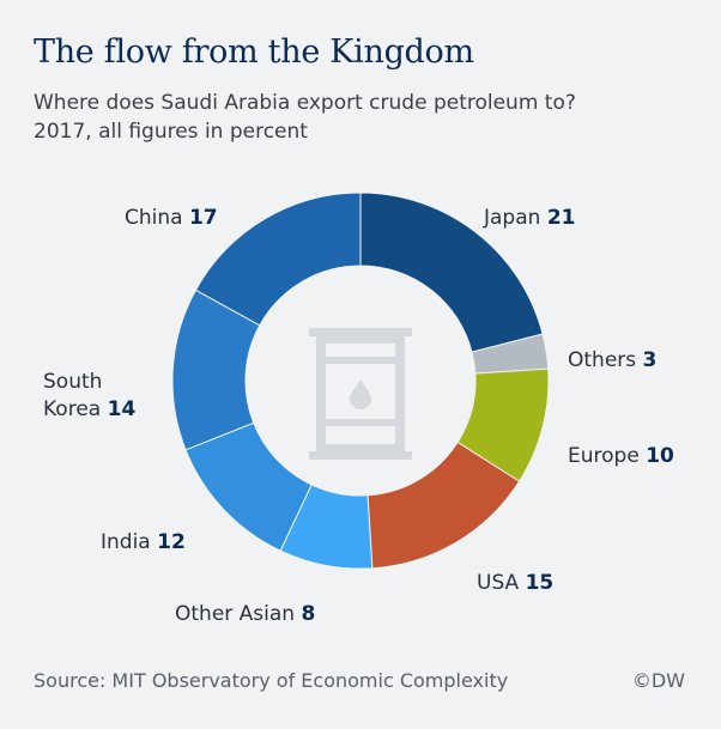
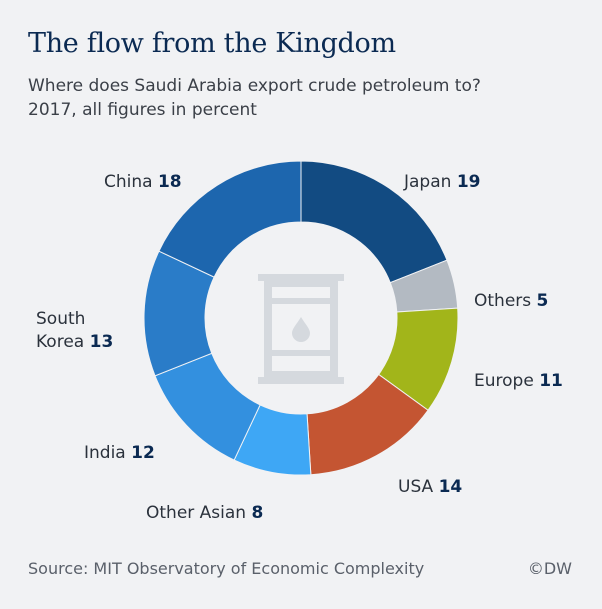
Japan: 21 -> 19
Others: 3 -> 5
Europe: 10 -> 11
USA: 15 -> 14
South Korea: 14 -> 13
China: 17 -> 18
